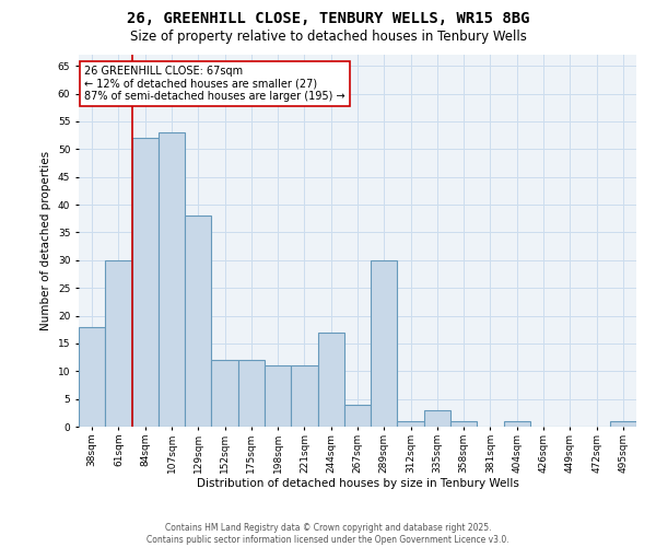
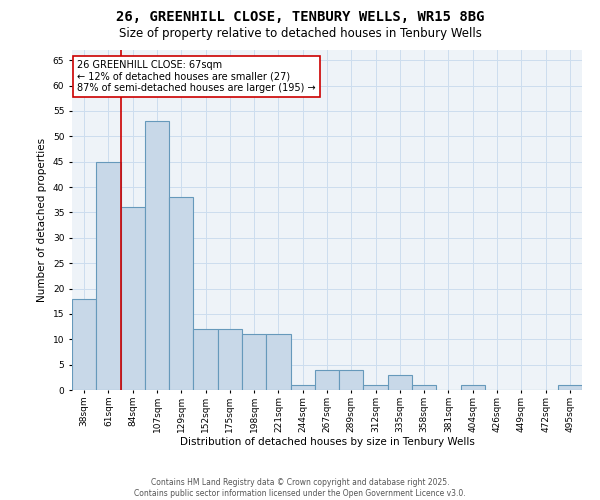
61sqm: 30 -> 45
84sqm: 52 -> 36
244sqm: 17 -> 1
289sqm: 30 -> 4
